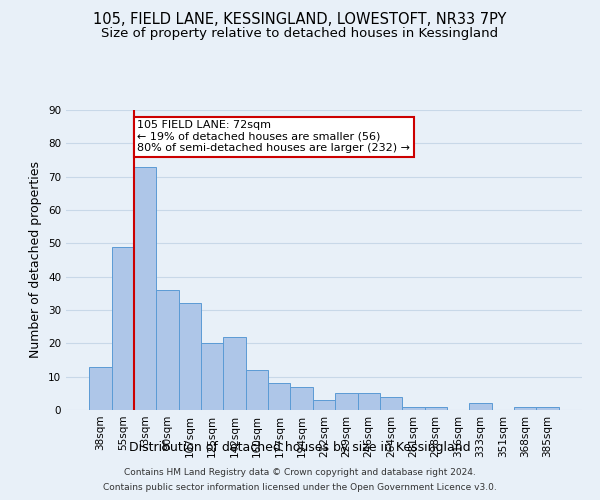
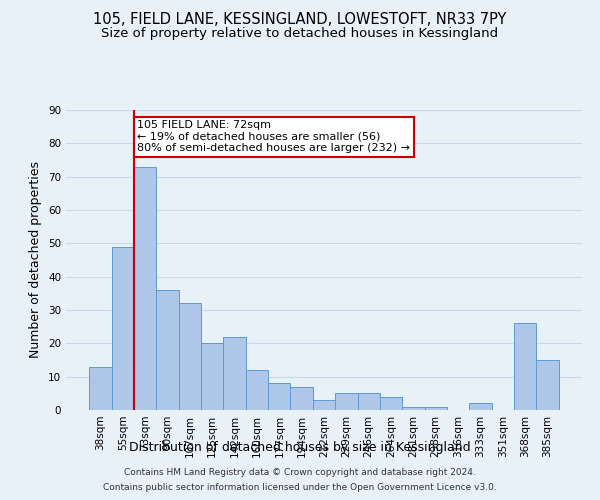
368sqm: 1 -> 26
385sqm: 1 -> 15
